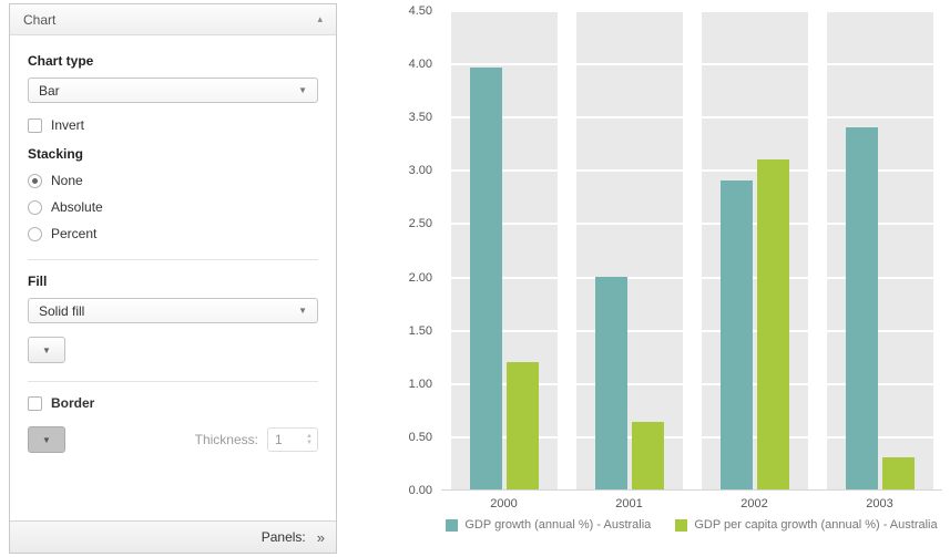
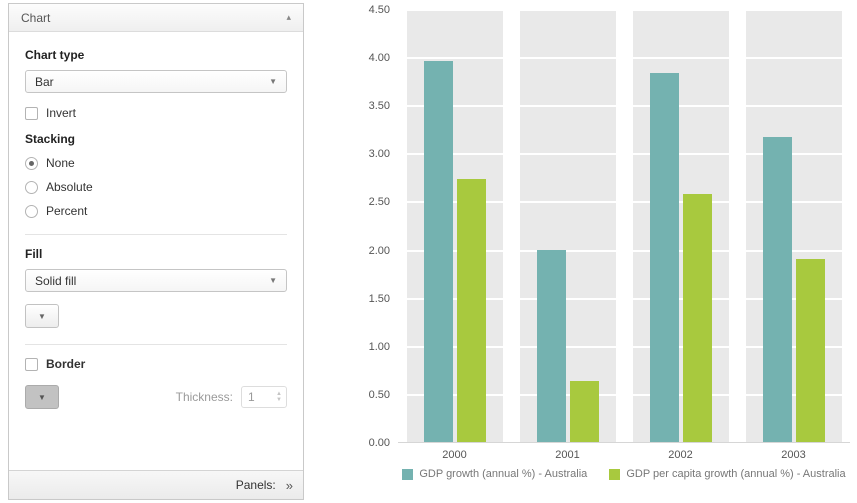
GDP per capita growth (annual %) - Australia/2000: 1.2 -> 2.7
GDP growth (annual %) - Australia/2002: 2.9 -> 3.8
GDP per capita growth (annual %) - Australia/2002: 3.1 -> 2.6
GDP growth (annual %) - Australia/2003: 3.4 -> 3.2
GDP per capita growth (annual %) - Australia/2003: 0.3 -> 1.9
